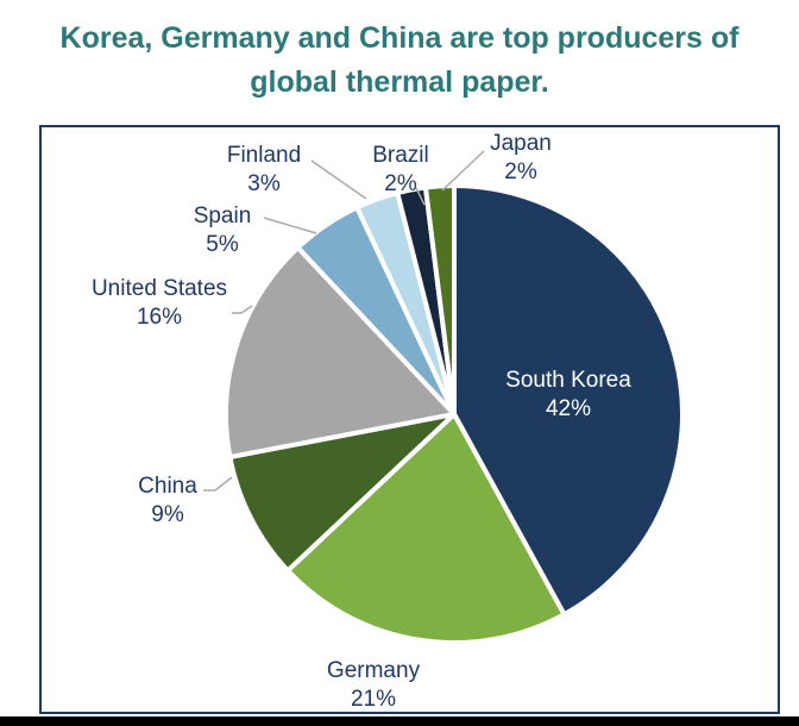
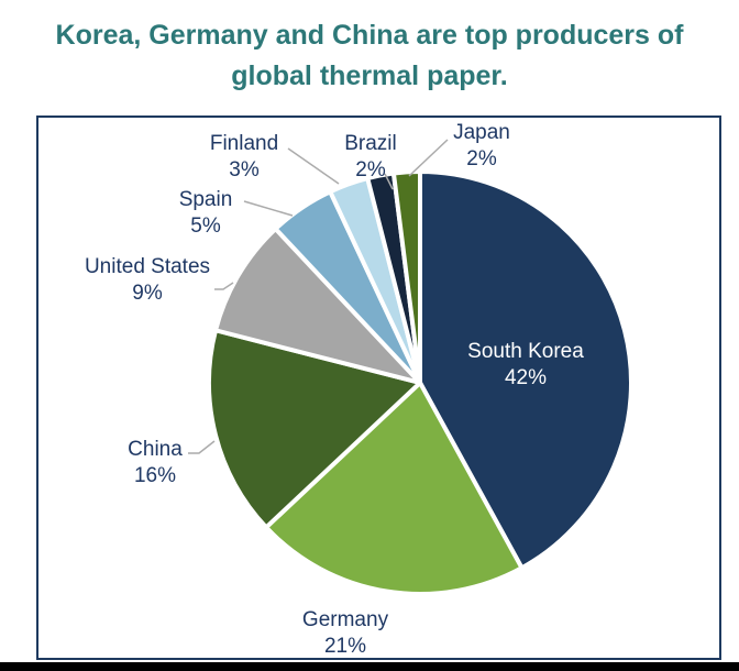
China: 9% -> 16%
United States: 16% -> 9%
